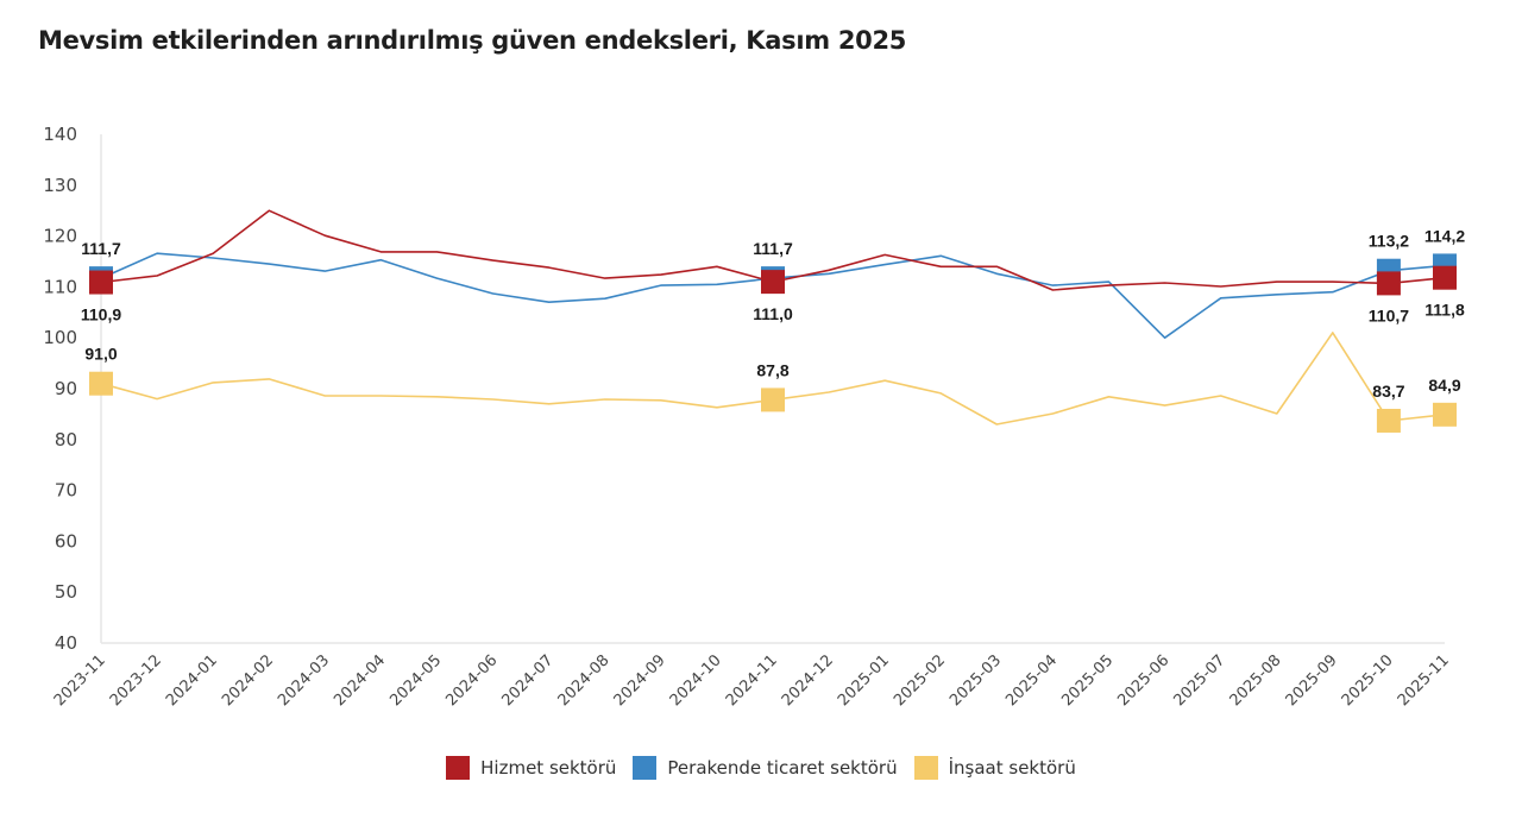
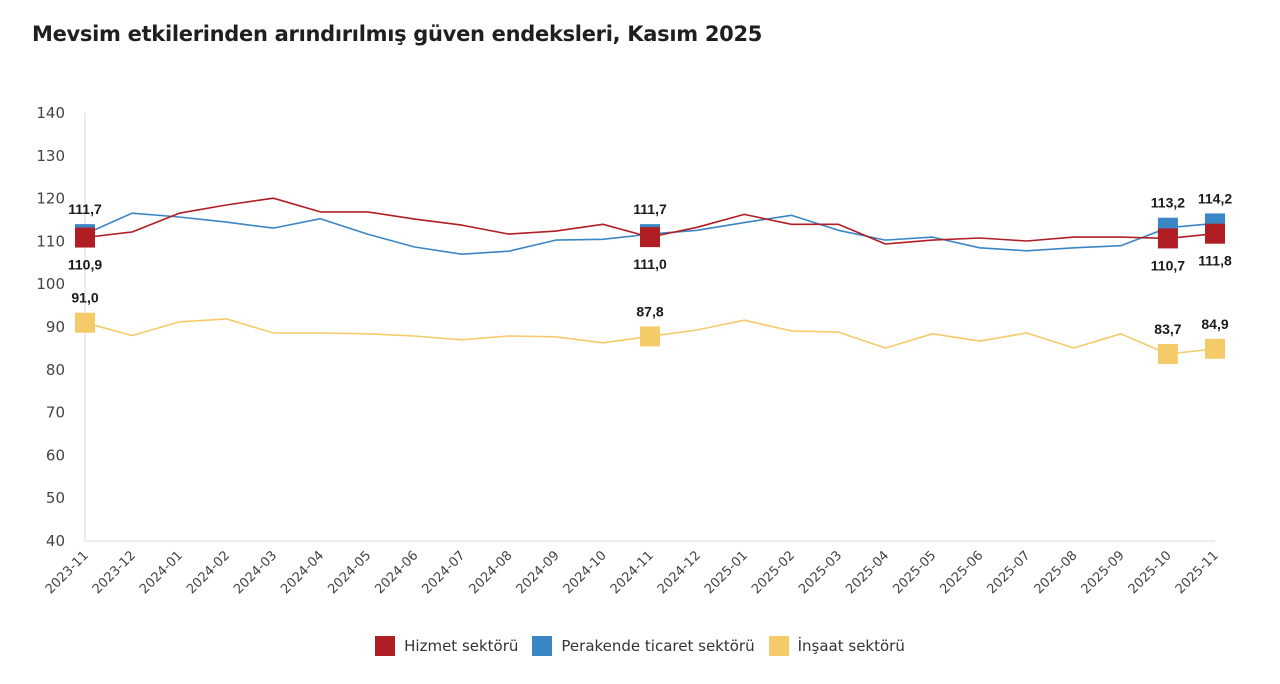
Hizmet sektörü/2024-02: 125 -> 118
İnşaat sektörü/2025-03: 83 -> 89
Perakende ticaret sektörü/2025-06: 100 -> 108
İnşaat sektörü/2025-09: 101 -> 88
